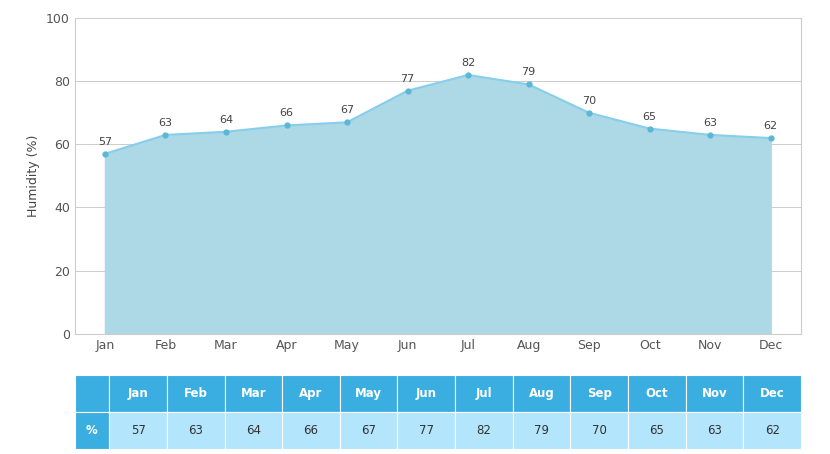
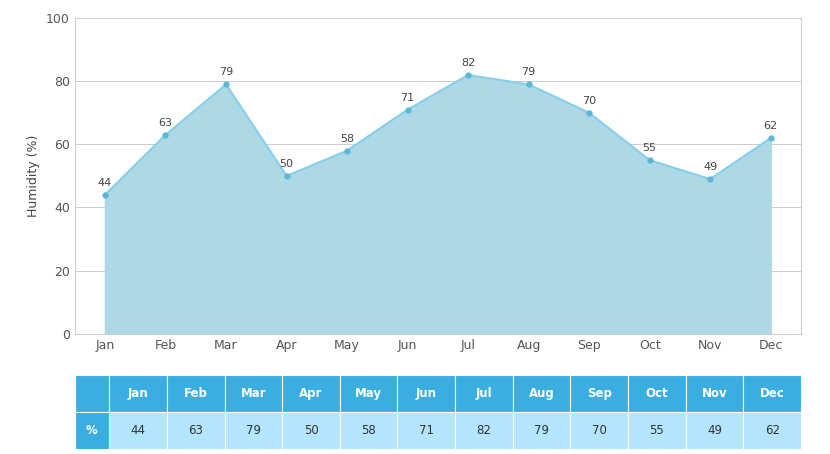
Jan: 57 -> 44
Mar: 64 -> 79
Apr: 66 -> 50
May: 67 -> 58
Jun: 77 -> 71
Oct: 65 -> 55
Nov: 63 -> 49
